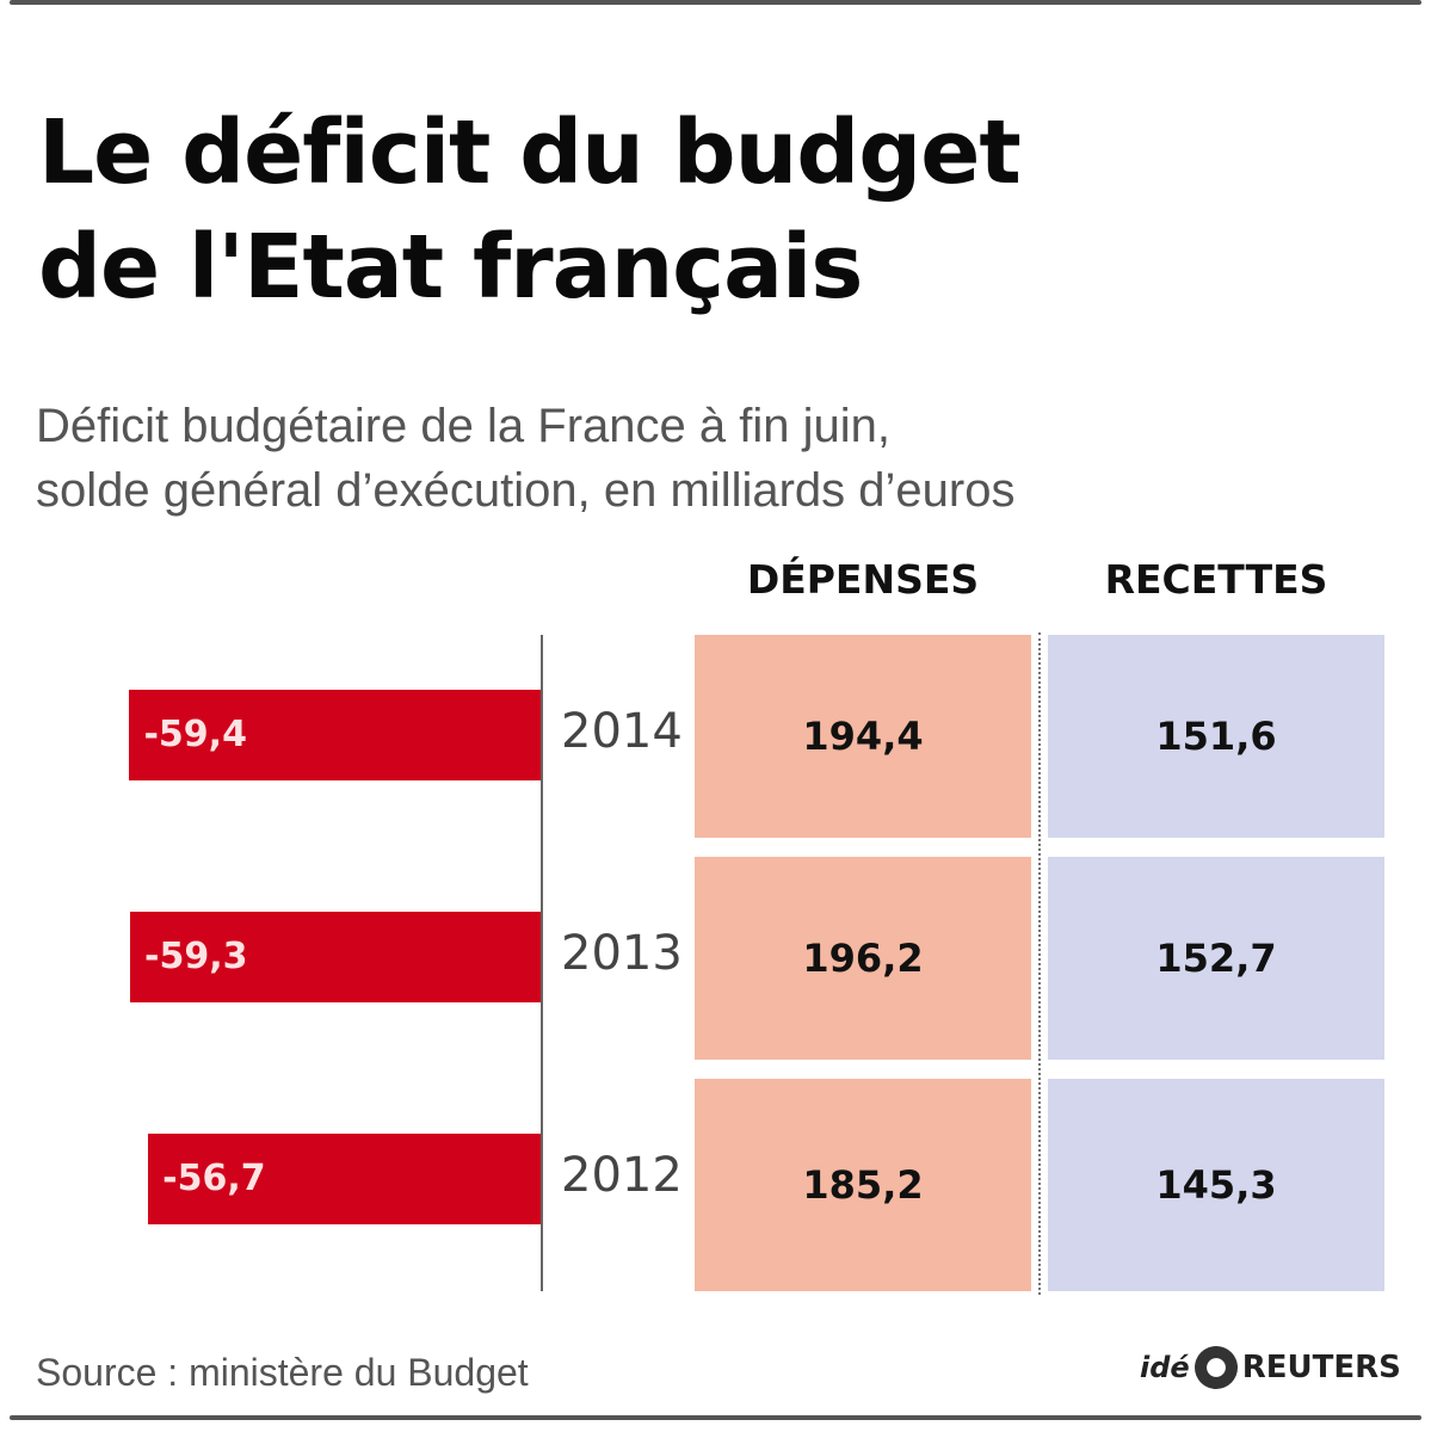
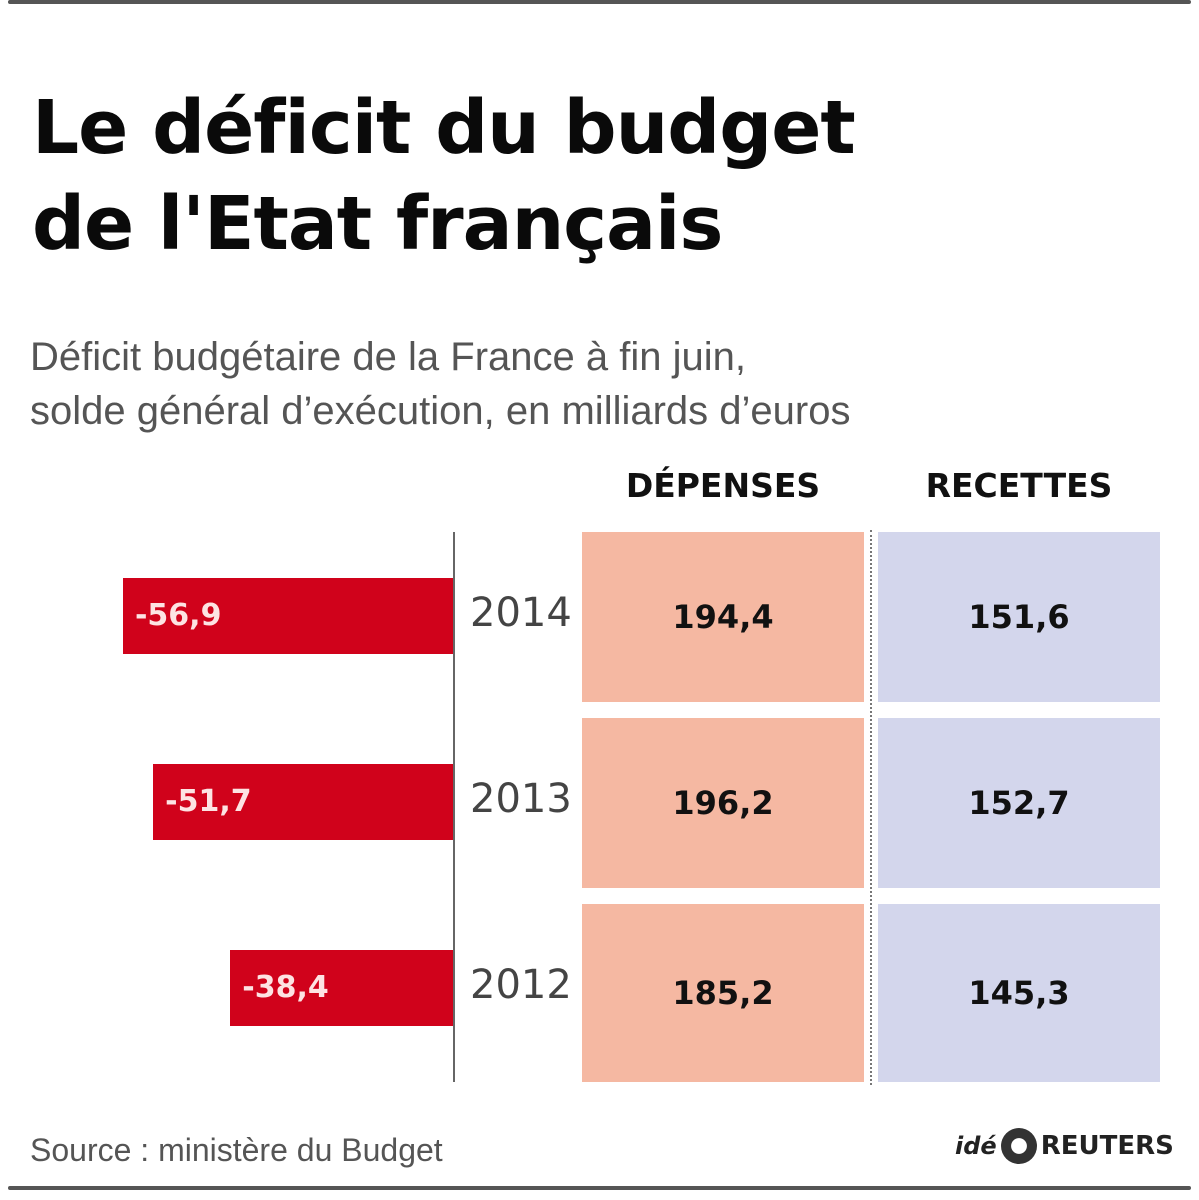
2014: -59,4 -> -56,9
2013: -59,3 -> -51,7
2012: -56,7 -> -38,4
